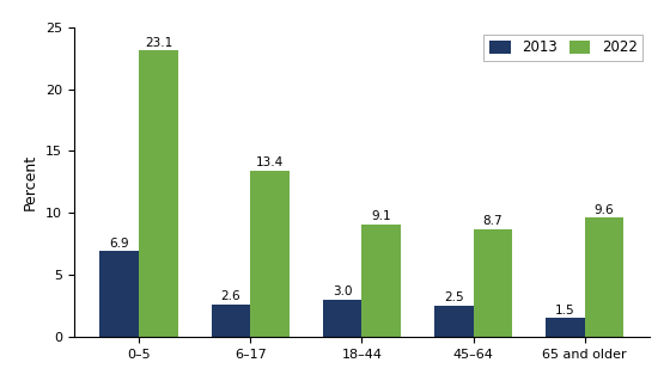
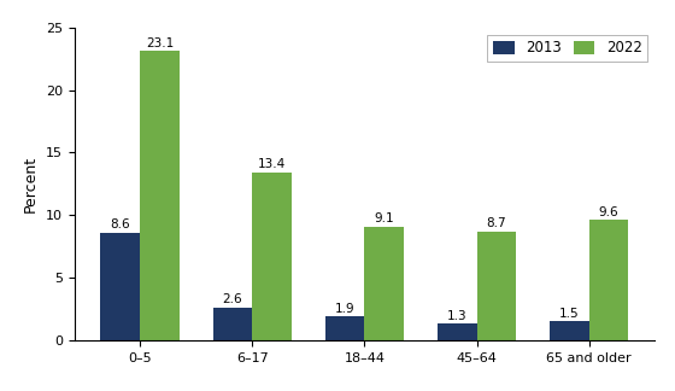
2013/0–5: 6.9 -> 8.6
2013/18–44: 3.0 -> 1.9
2013/45–64: 2.5 -> 1.3
